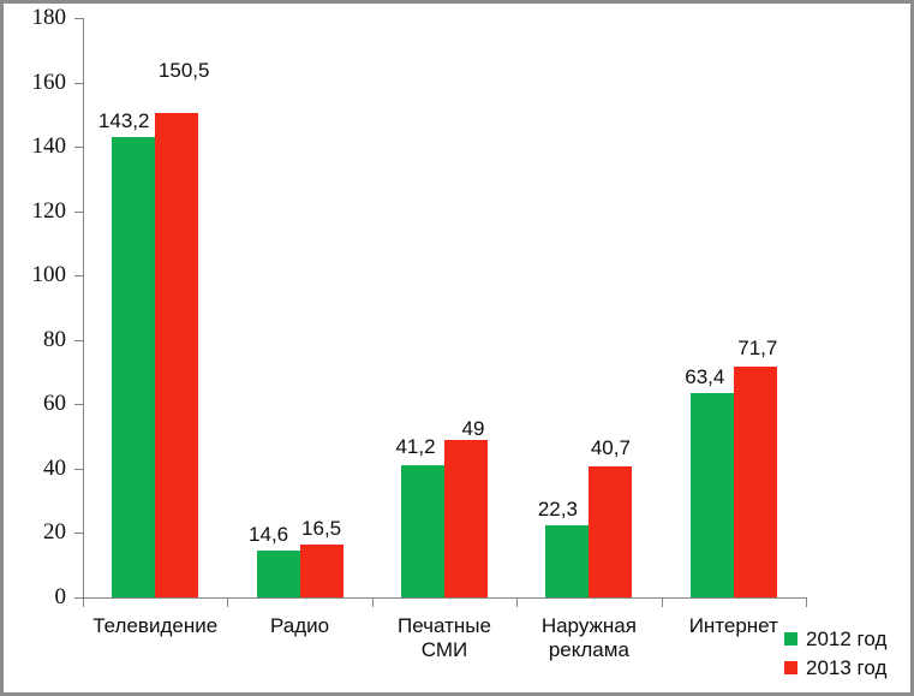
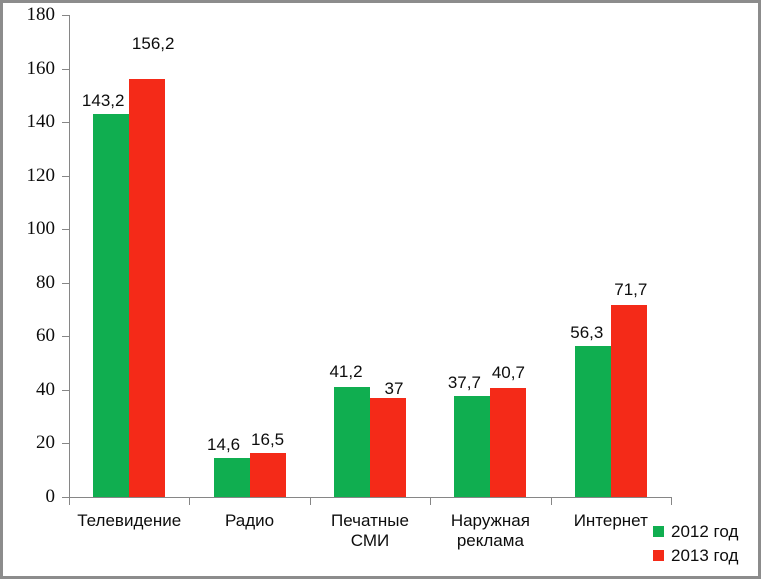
2013 год/Телевидение: 150,5 -> 156,2
2013 год/Печатные СМИ: 49 -> 37
2012 год/Наружная реклама: 22,3 -> 37,7
2012 год/Интернет: 63,4 -> 56,3
